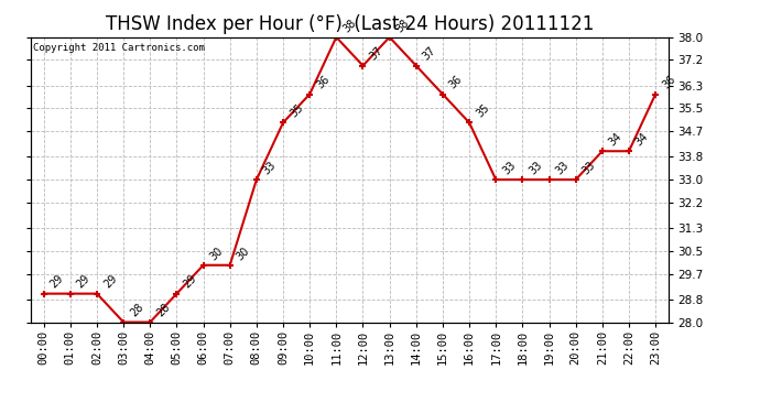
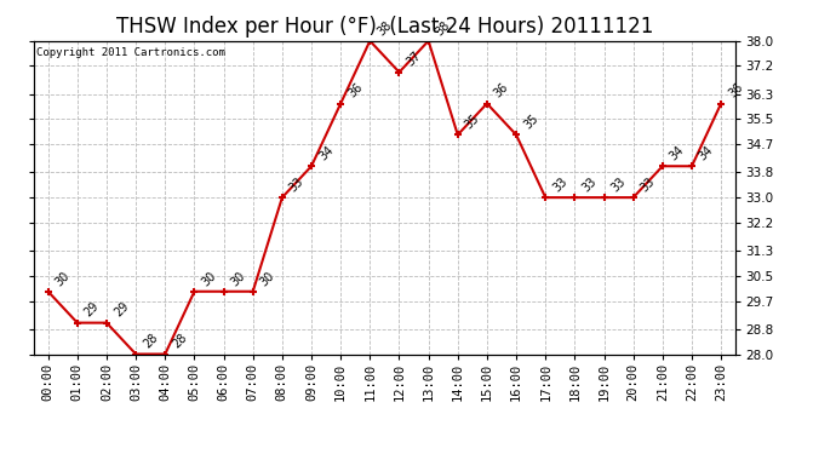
00:00: 29 -> 30
05:00: 29 -> 30
09:00: 35 -> 34
14:00: 37 -> 35
